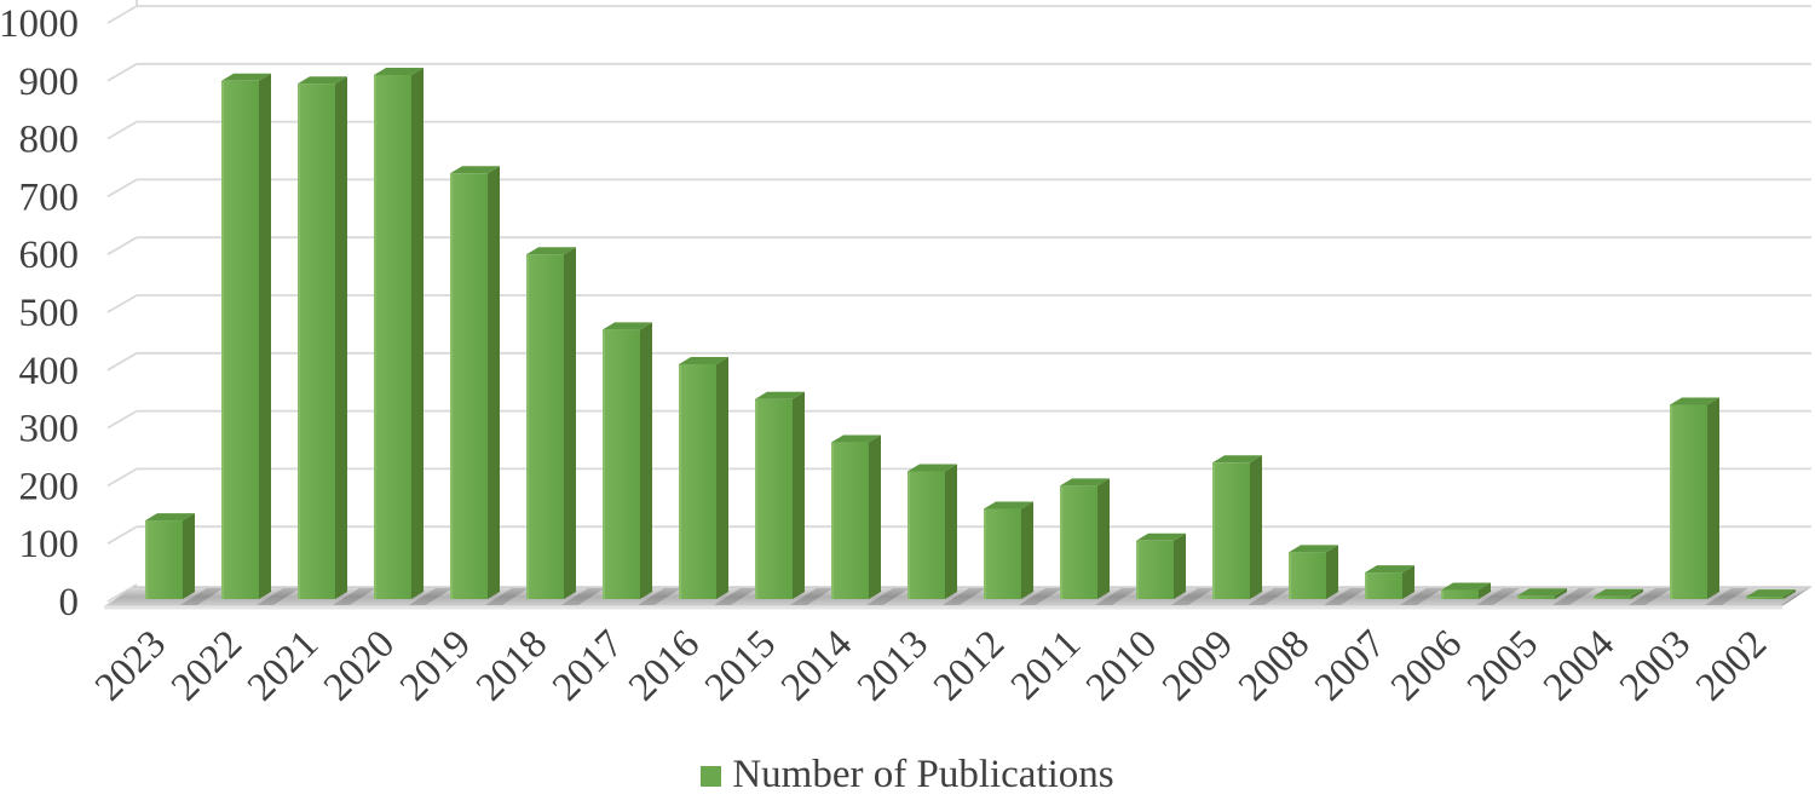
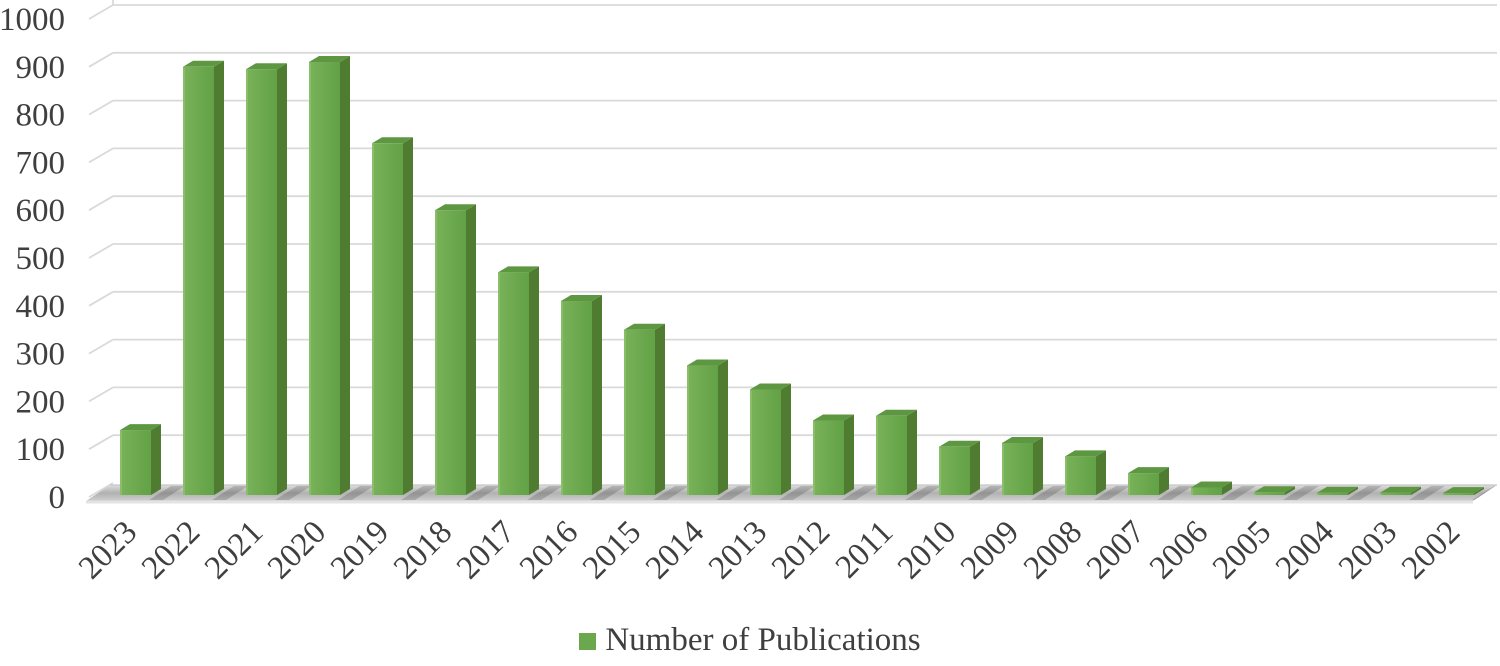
2011: 200 -> 170
2009: 240 -> 110
2003: 340 -> 10
